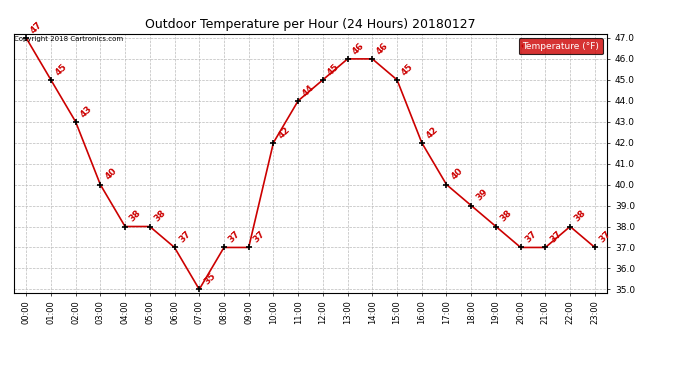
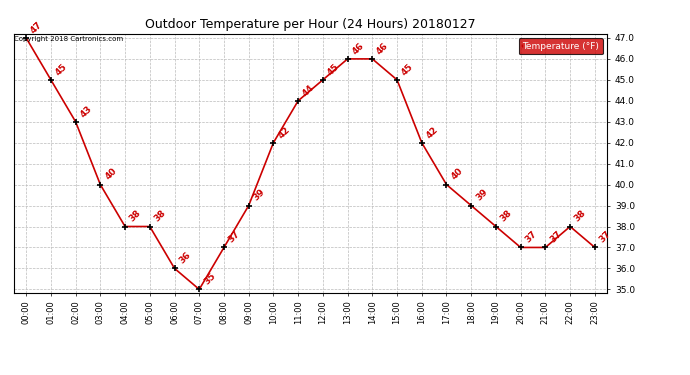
06:00: 37 -> 36
09:00: 37 -> 39
